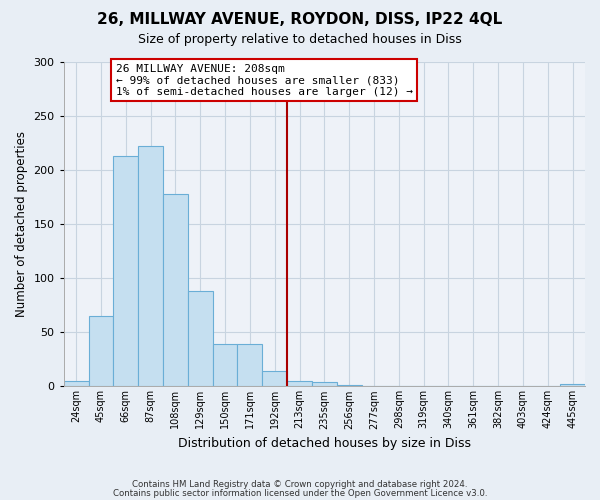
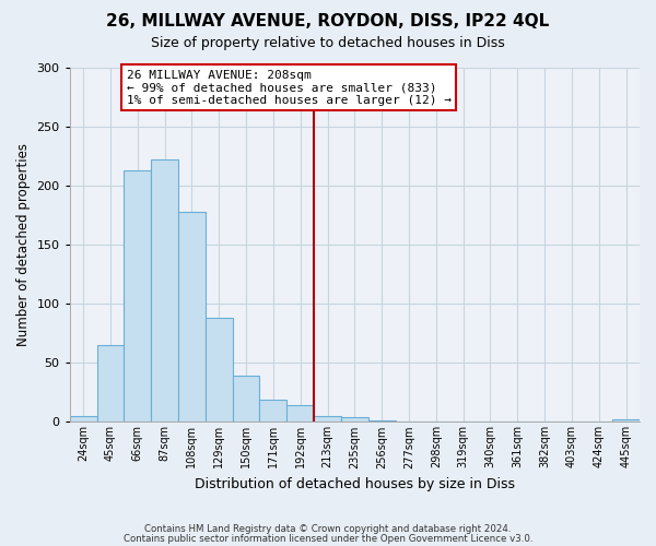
171sqm: 39 -> 19
